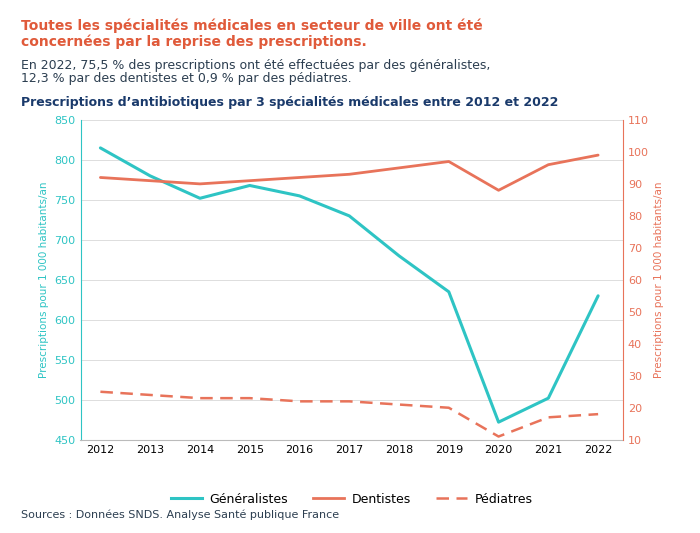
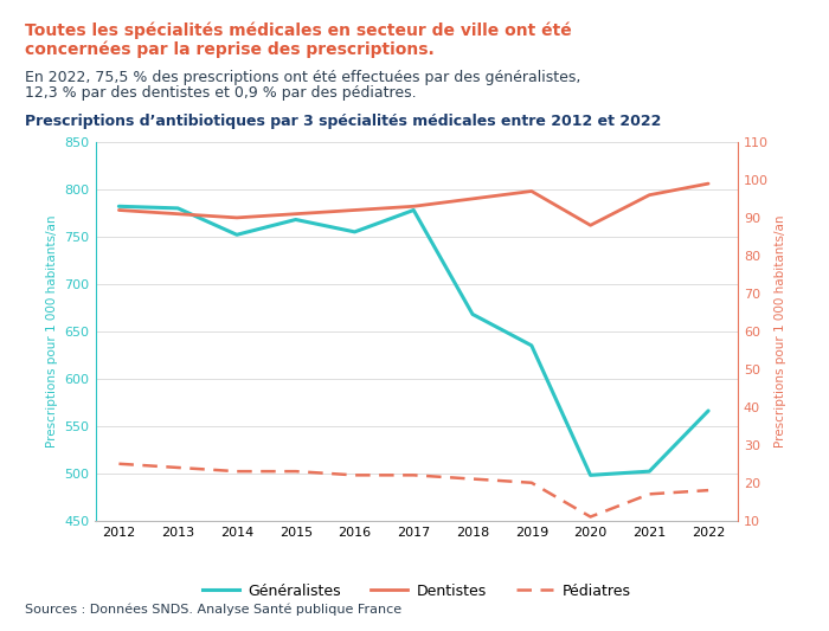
Généralistes/2012: 815 -> 782
Généralistes/2017: 730 -> 778
Généralistes/2018: 680 -> 668
Généralistes/2020: 472 -> 498
Généralistes/2022: 630 -> 566
